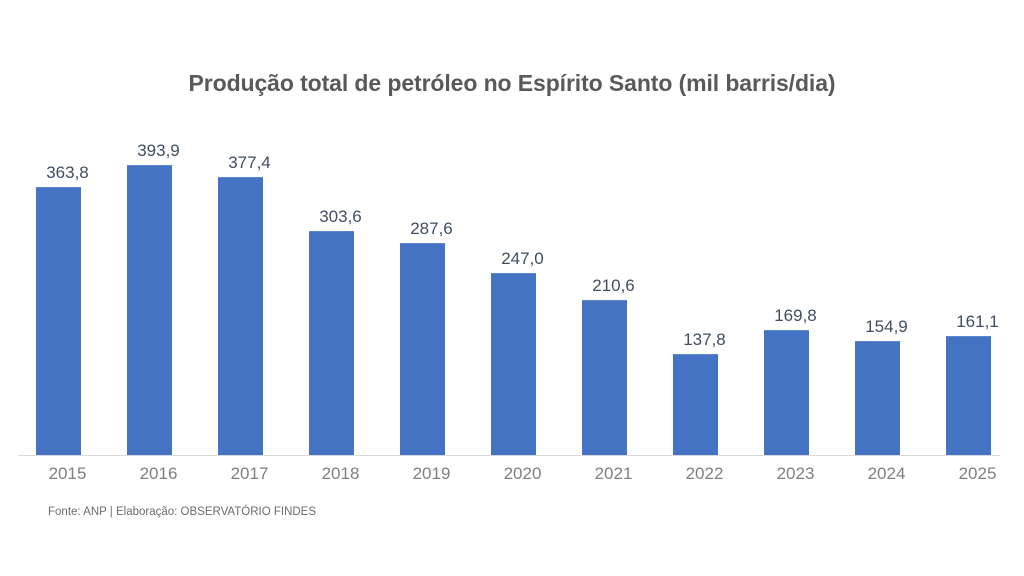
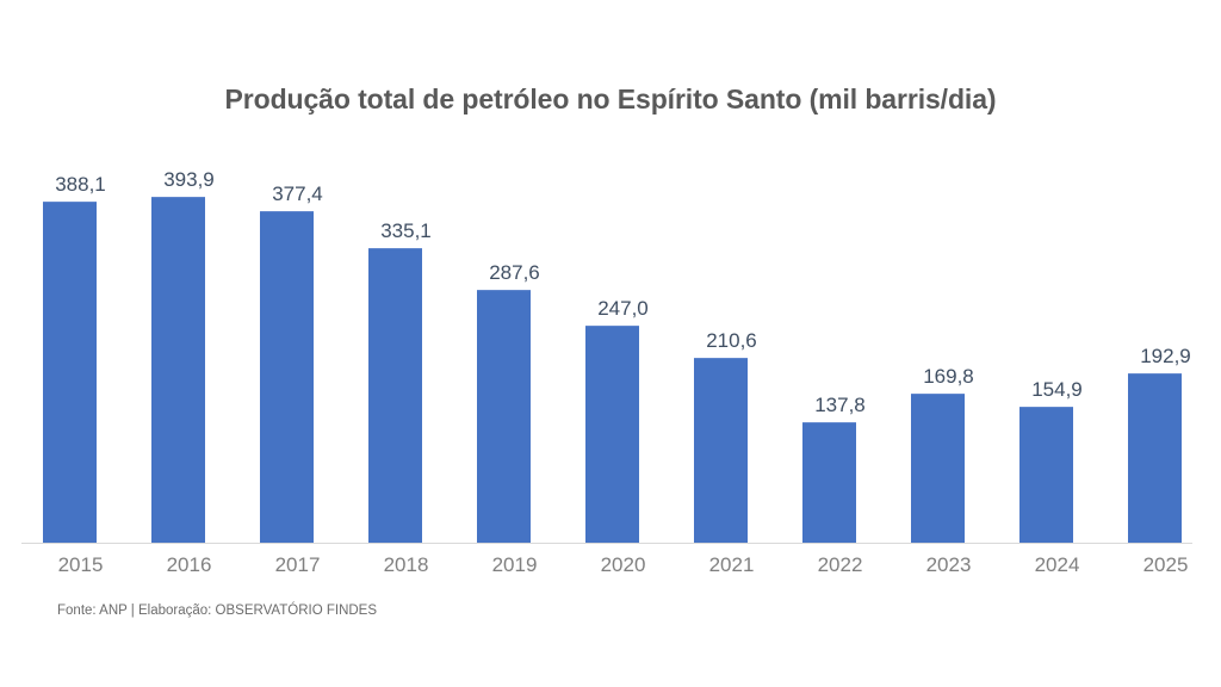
2015: 363,8 -> 388,1
2018: 303,6 -> 335,1
2025: 161,1 -> 192,9
